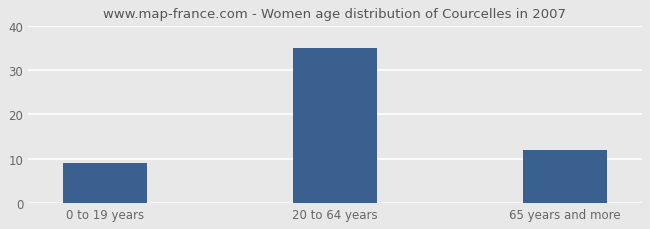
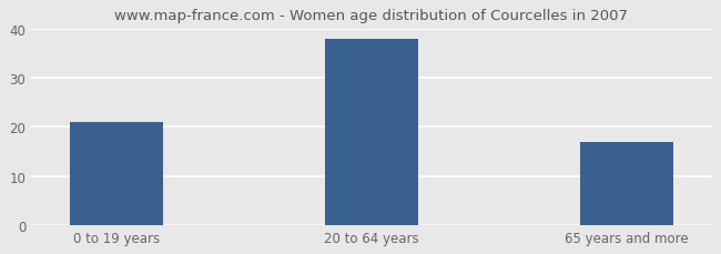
0 to 19 years: 9 -> 21
20 to 64 years: 35 -> 38
65 years and more: 12 -> 17
